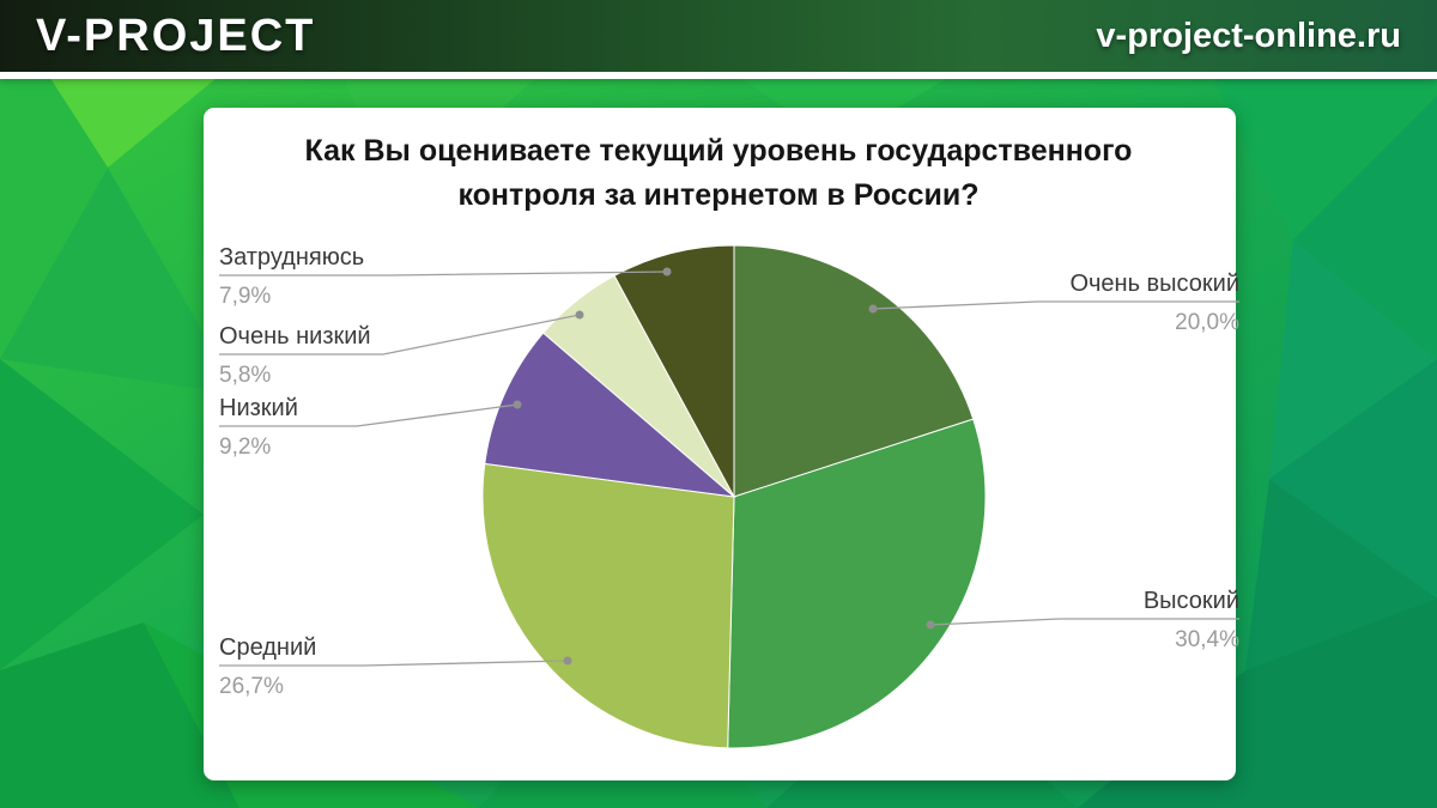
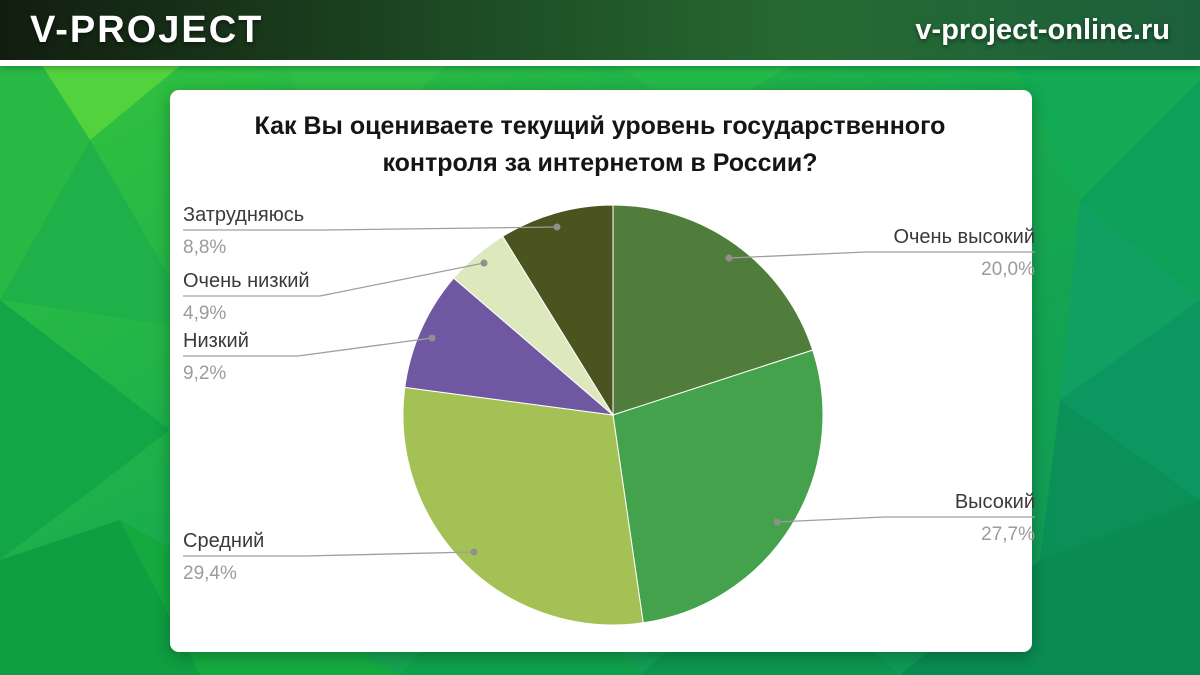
Высокий: 30,4% -> 27,7%
Средний: 26,7% -> 29,4%
Очень низкий: 5,8% -> 4,9%
Затрудняюсь: 7,9% -> 8,8%
